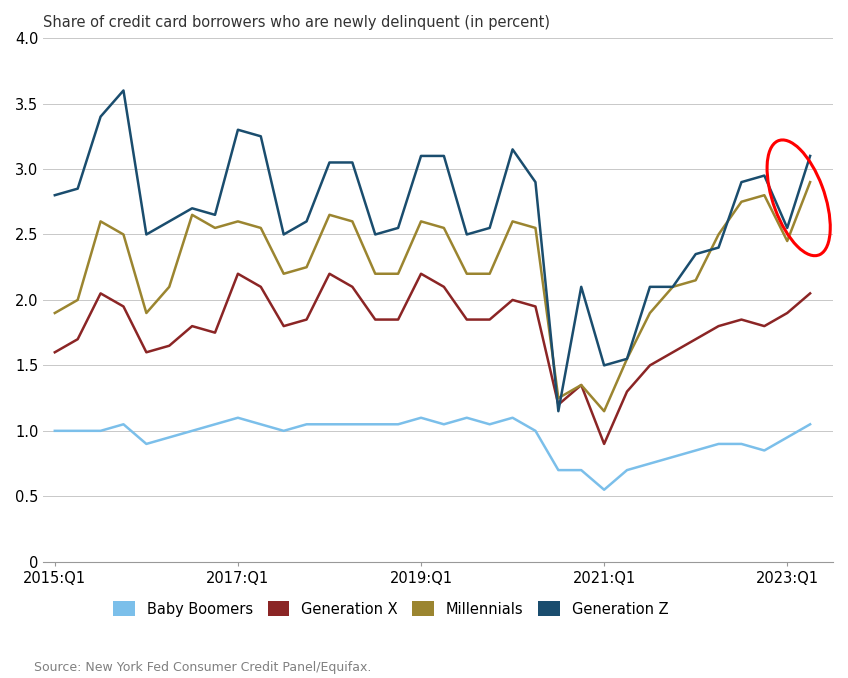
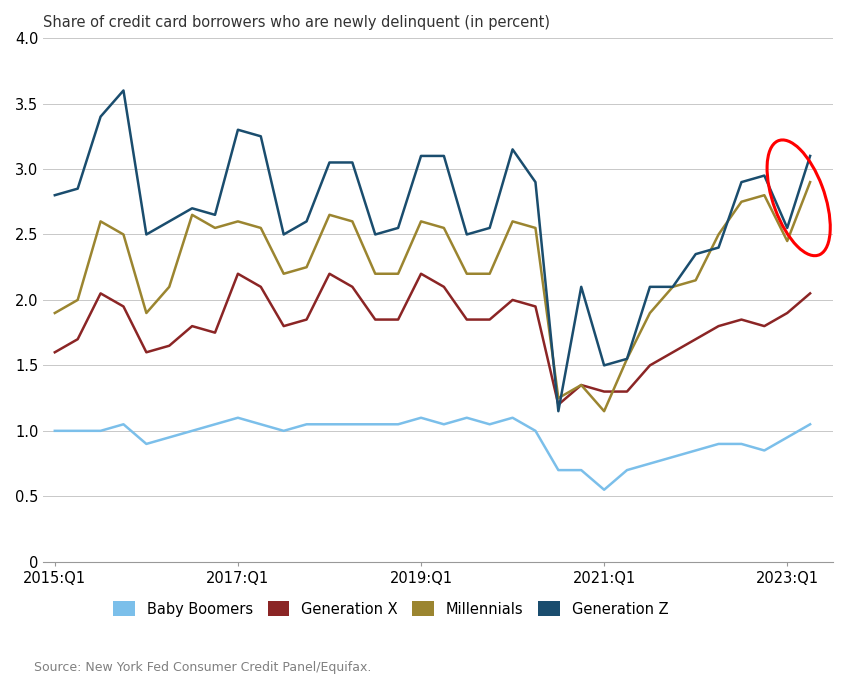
Generation X/2021:Q1: 0.90 -> 1.30
